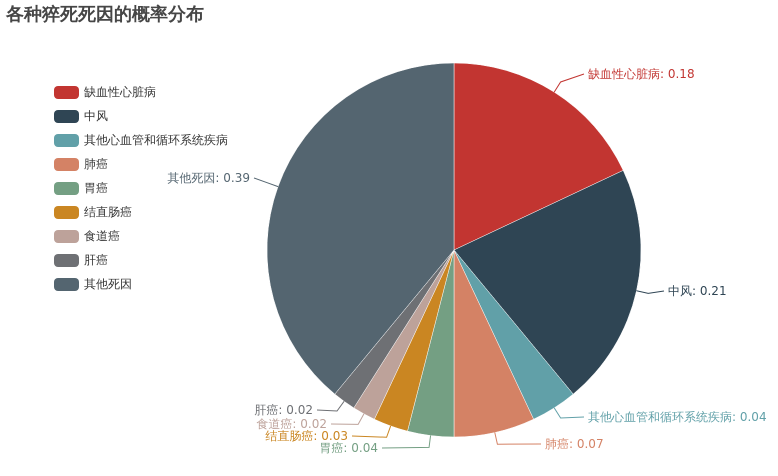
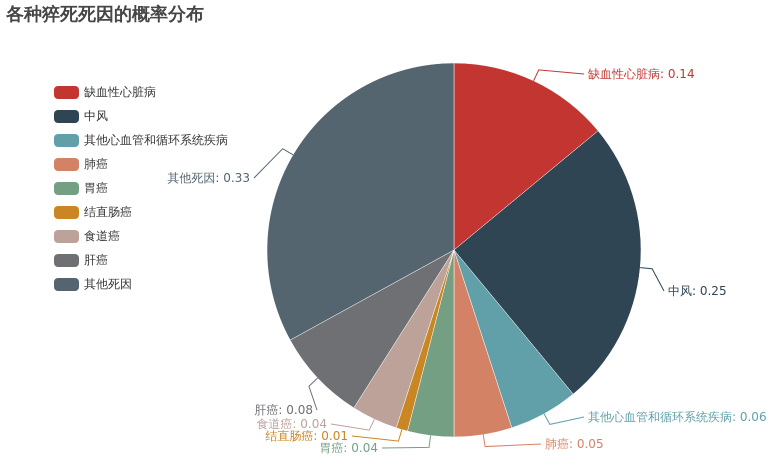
缺血性心脏病: 0.18 -> 0.14
中风: 0.21 -> 0.25
其他心血管和循环系统疾病: 0.04 -> 0.06
肺癌: 0.07 -> 0.05
结直肠癌: 0.03 -> 0.01
食道癌: 0.02 -> 0.04
肝癌: 0.02 -> 0.08
其他死因: 0.39 -> 0.33
